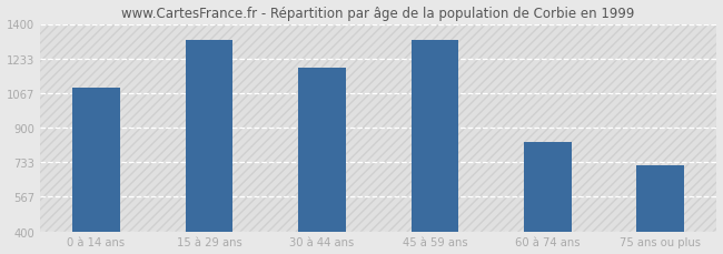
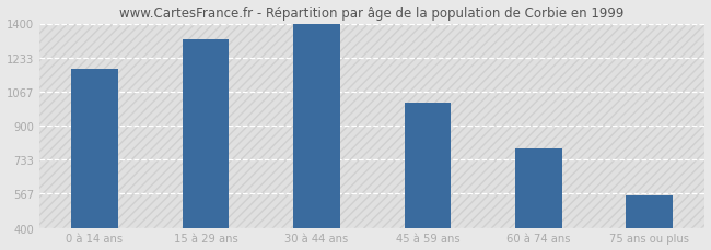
0 à 14 ans: 1090 -> 1180
30 à 44 ans: 1190 -> 1400
45 à 59 ans: 1320 -> 1010
60 à 74 ans: 830 -> 790
75 ans ou plus: 720 -> 560
